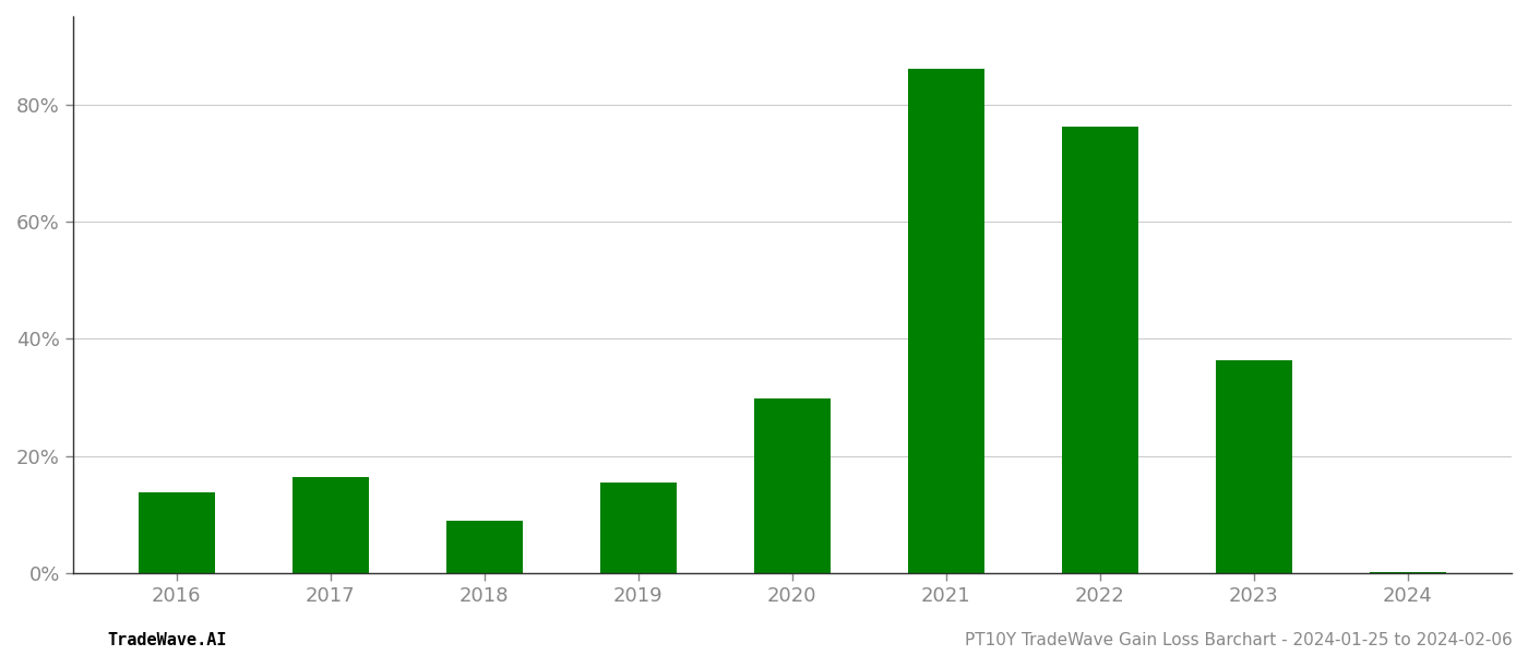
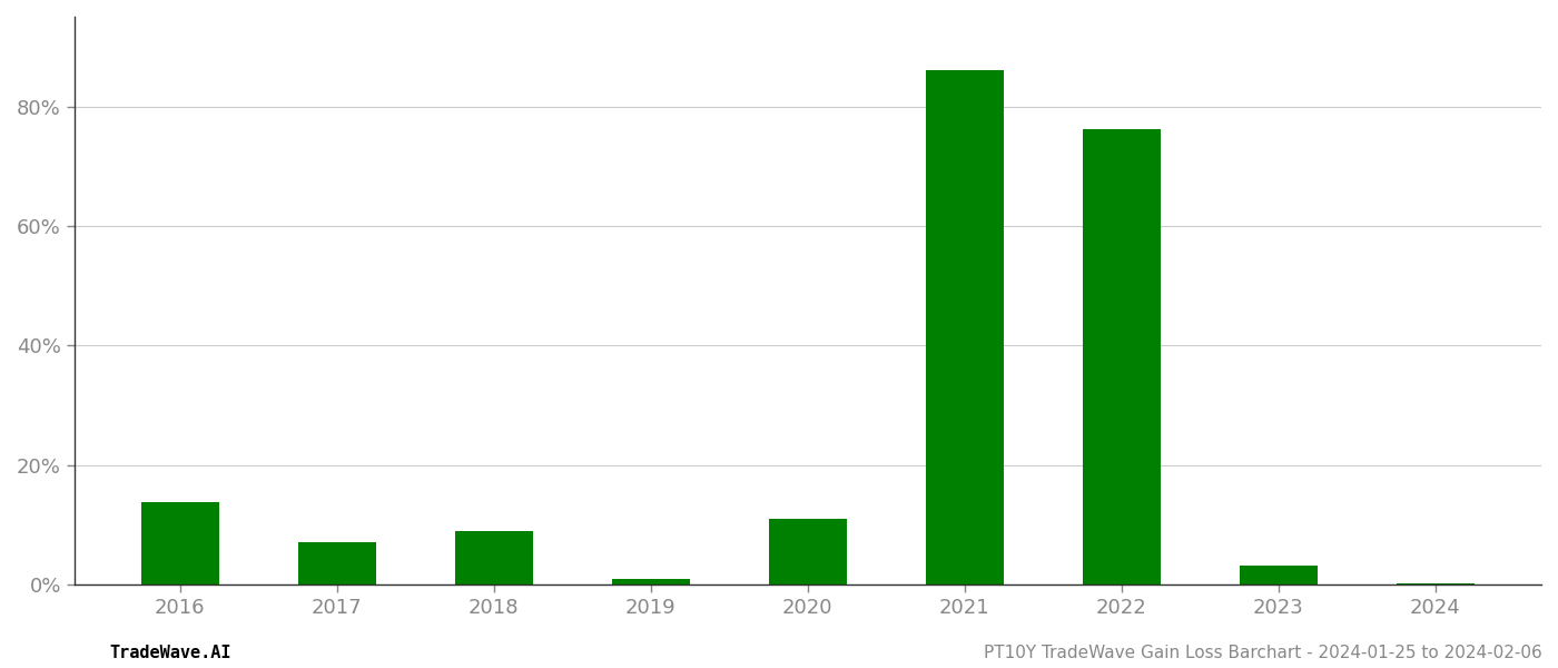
2017: 16.4% -> 7.2%
2019: 15.4% -> 1.0%
2020: 29.8% -> 11.0%
2023: 36.4% -> 3.2%
